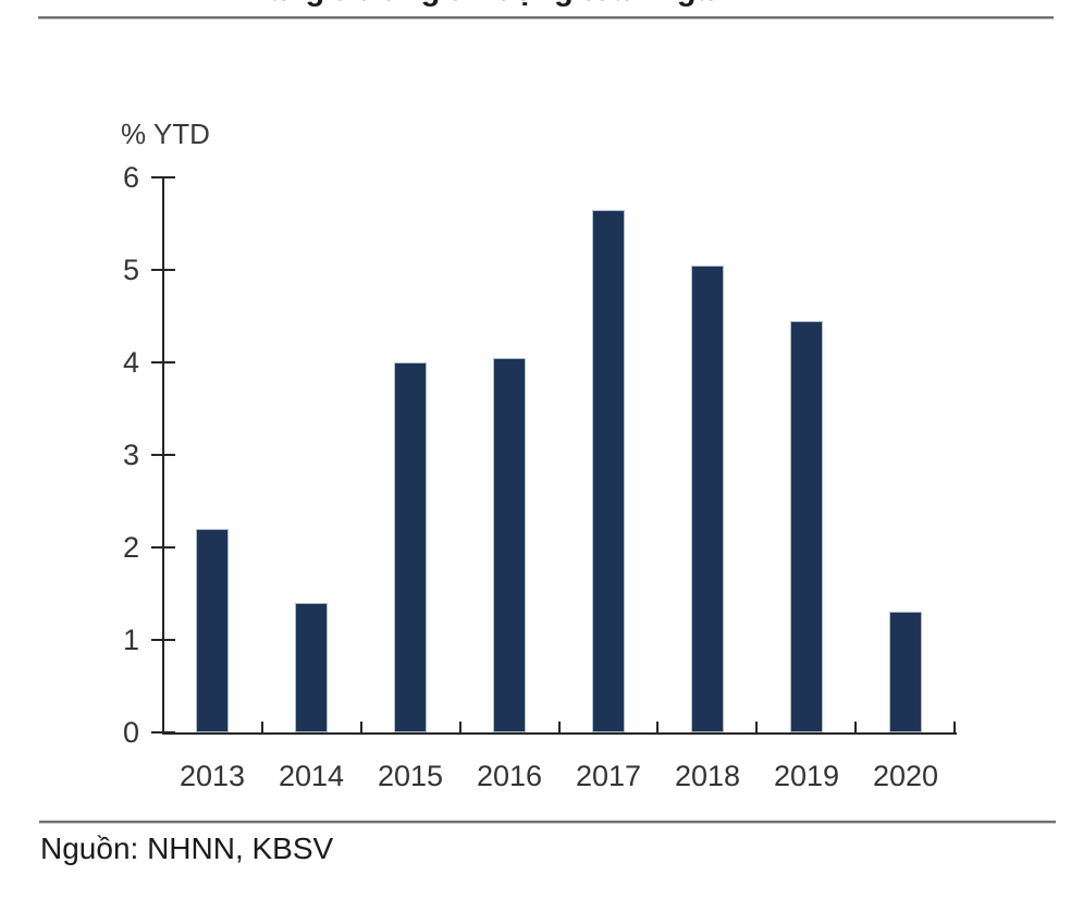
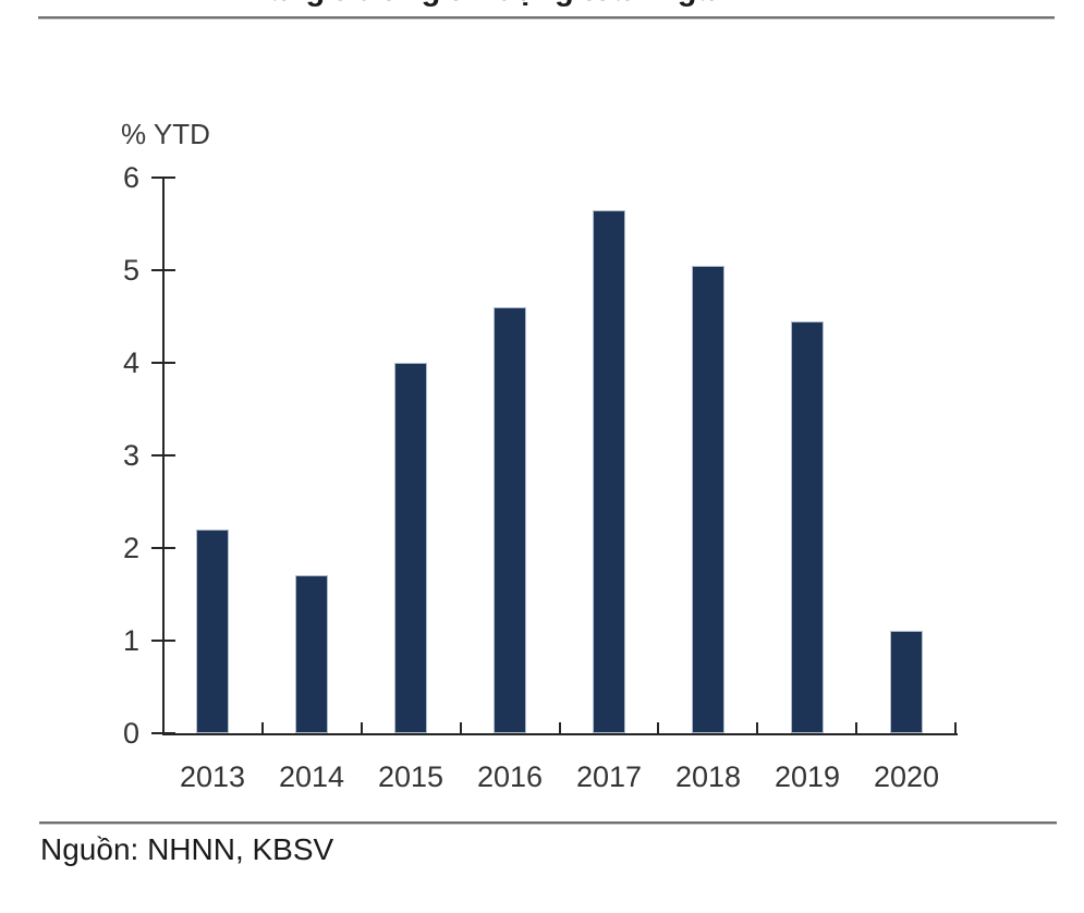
2014: 1.4 -> 1.7
2016: 4.0 -> 4.6
2020: 1.3 -> 1.1
